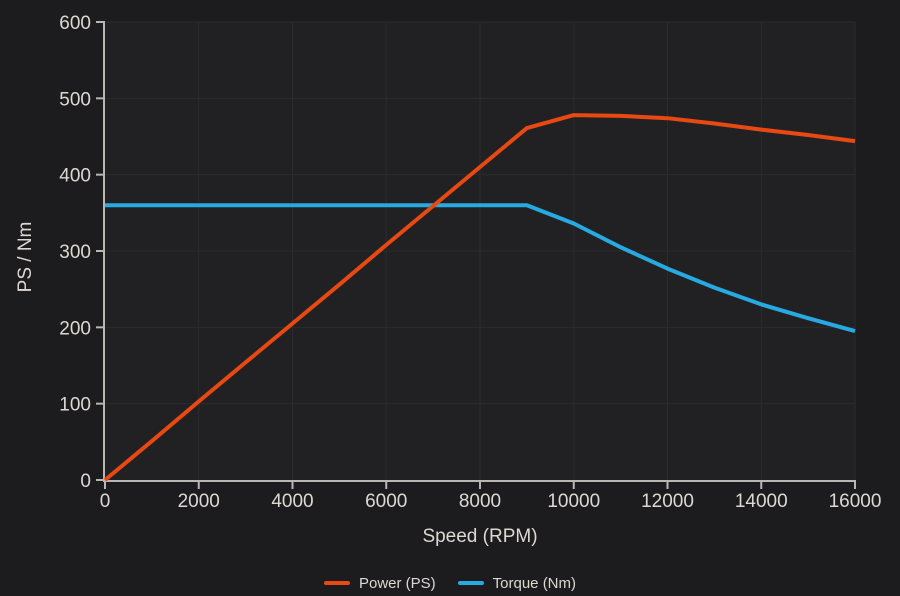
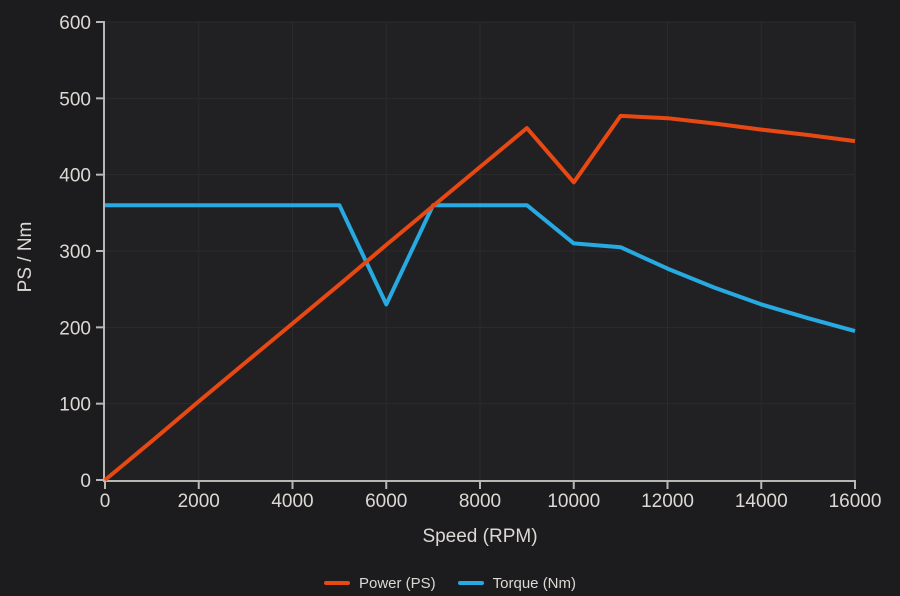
Torque (Nm)/6000: 360 -> 230
Power (PS)/10000: 480 -> 390
Torque (Nm)/10000: 340 -> 310
